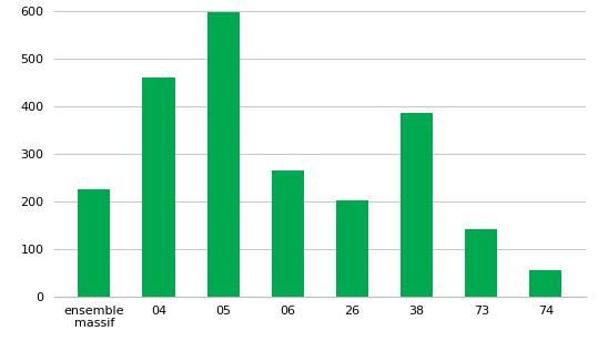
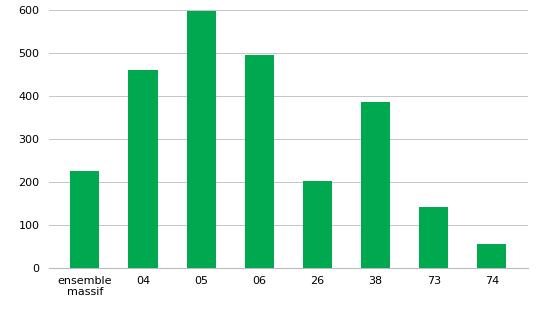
06: 265 -> 495
